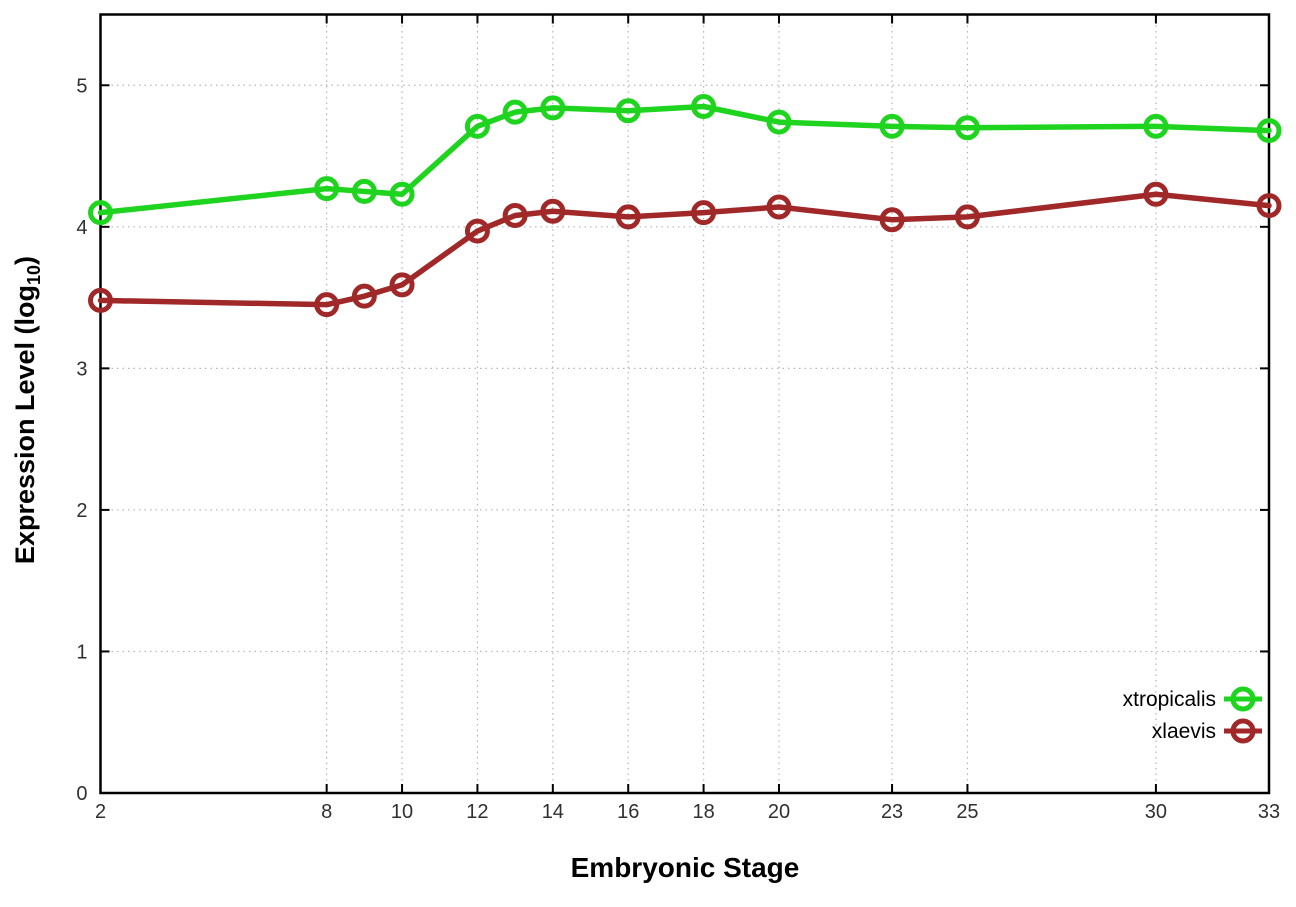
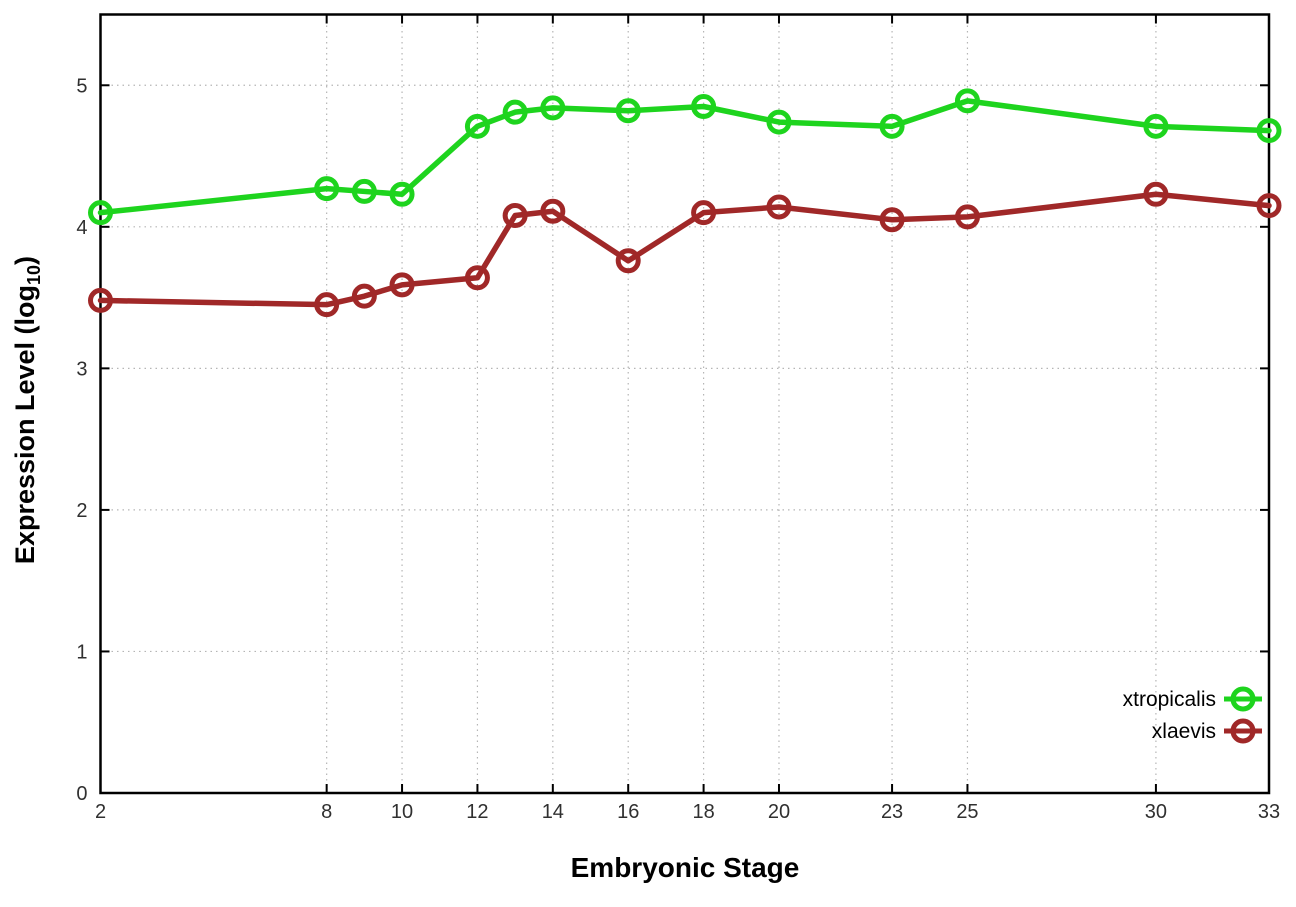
xlaevis/12: 3.97 -> 3.64
xlaevis/16: 4.07 -> 3.76
xtropicalis/25: 4.70 -> 4.89
